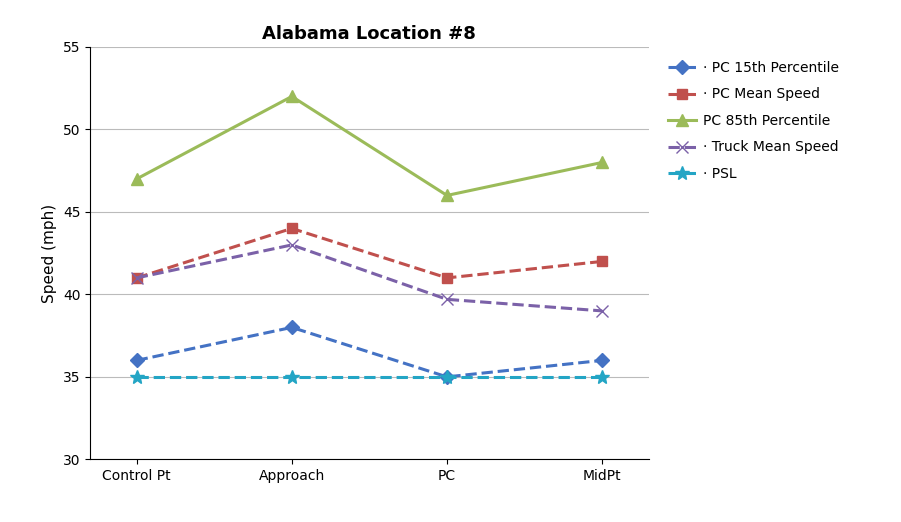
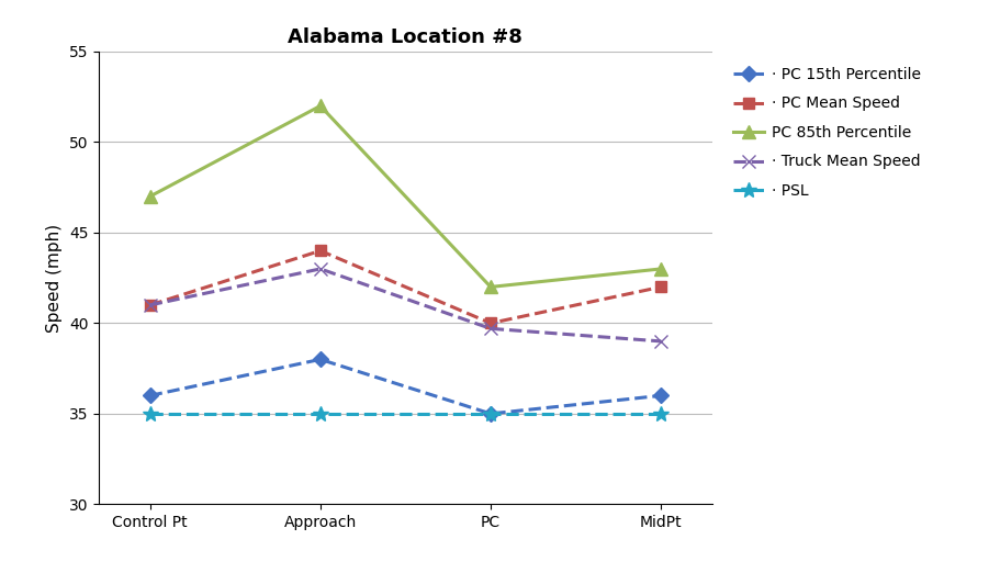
· PC Mean Speed/PC: 41 -> 40
PC 85th Percentile/PC: 46 -> 42
PC 85th Percentile/MidPt: 48 -> 43
